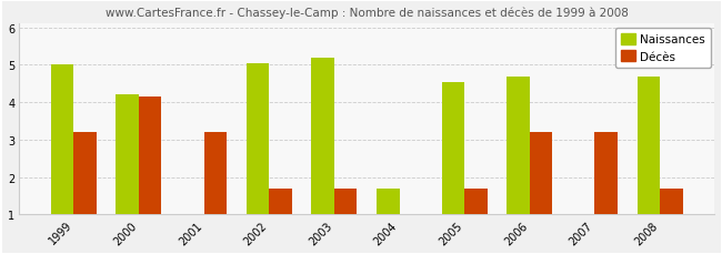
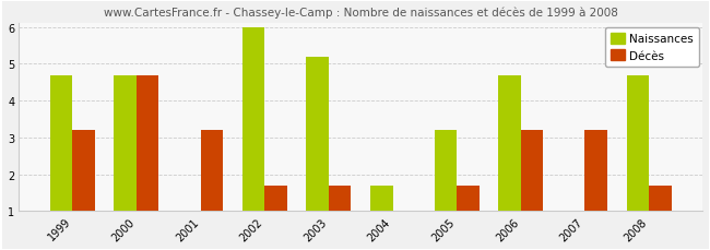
Naissances/1999: 5.00 -> 4.70
Naissances/2000: 4.20 -> 4.70
Décès/2000: 4.15 -> 4.70
Naissances/2002: 5.05 -> 6.00
Naissances/2005: 4.55 -> 3.20
